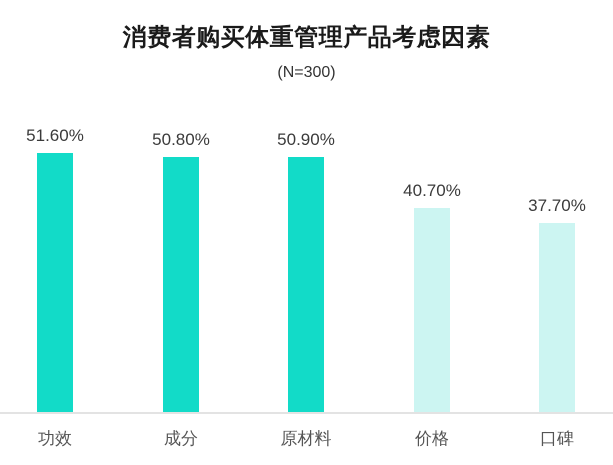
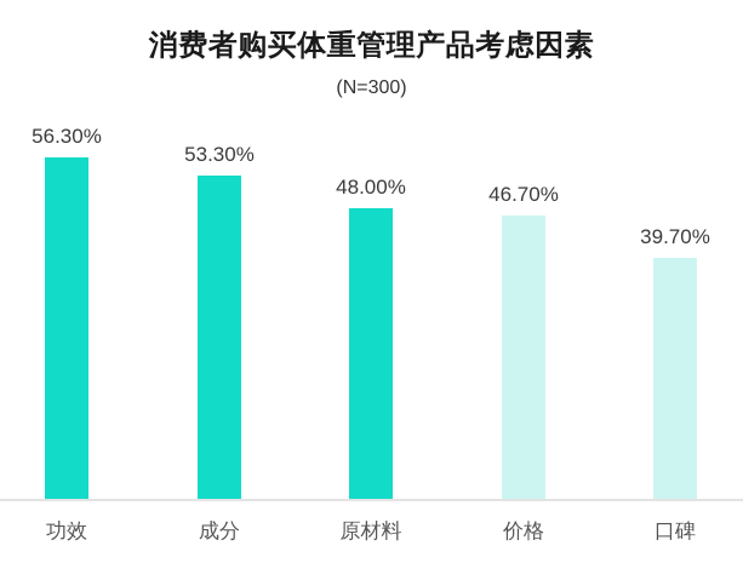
功效: 51.60% -> 56.30%
成分: 50.80% -> 53.30%
原材料: 50.90% -> 48.00%
价格: 40.70% -> 46.70%
口碑: 37.70% -> 39.70%
